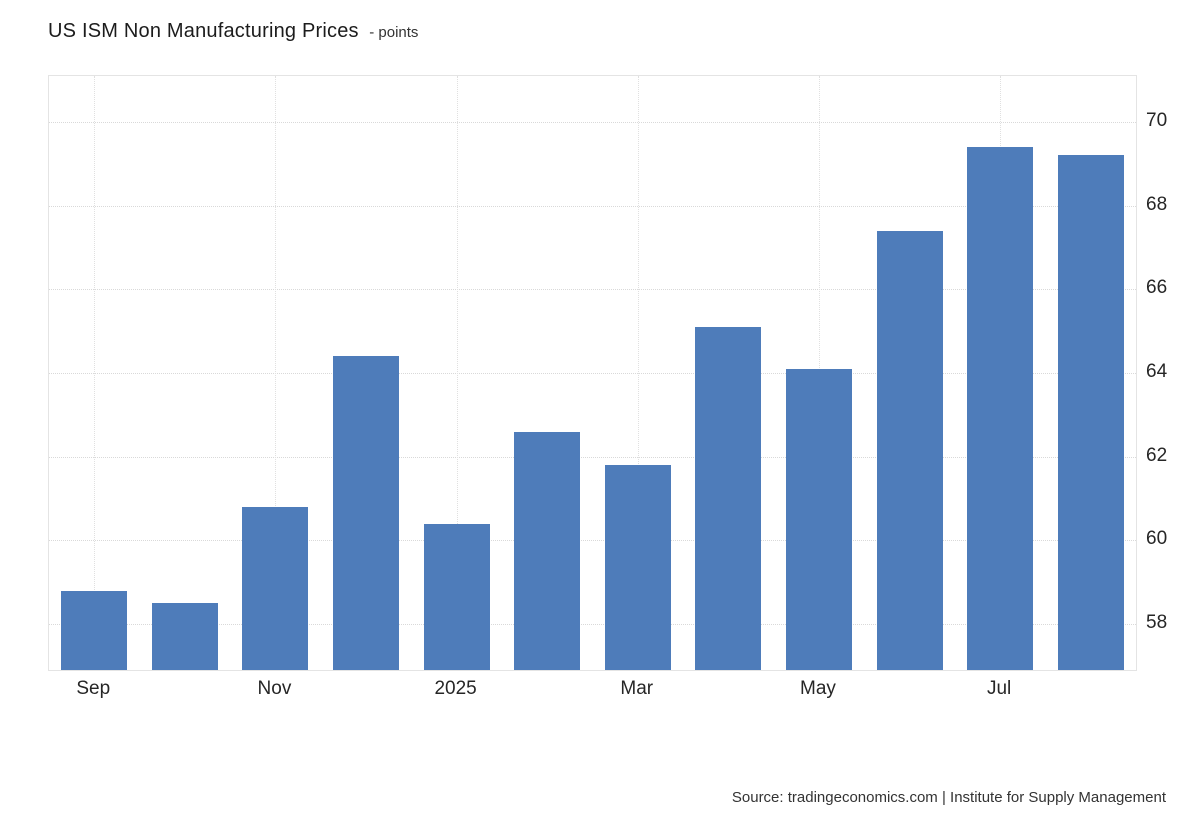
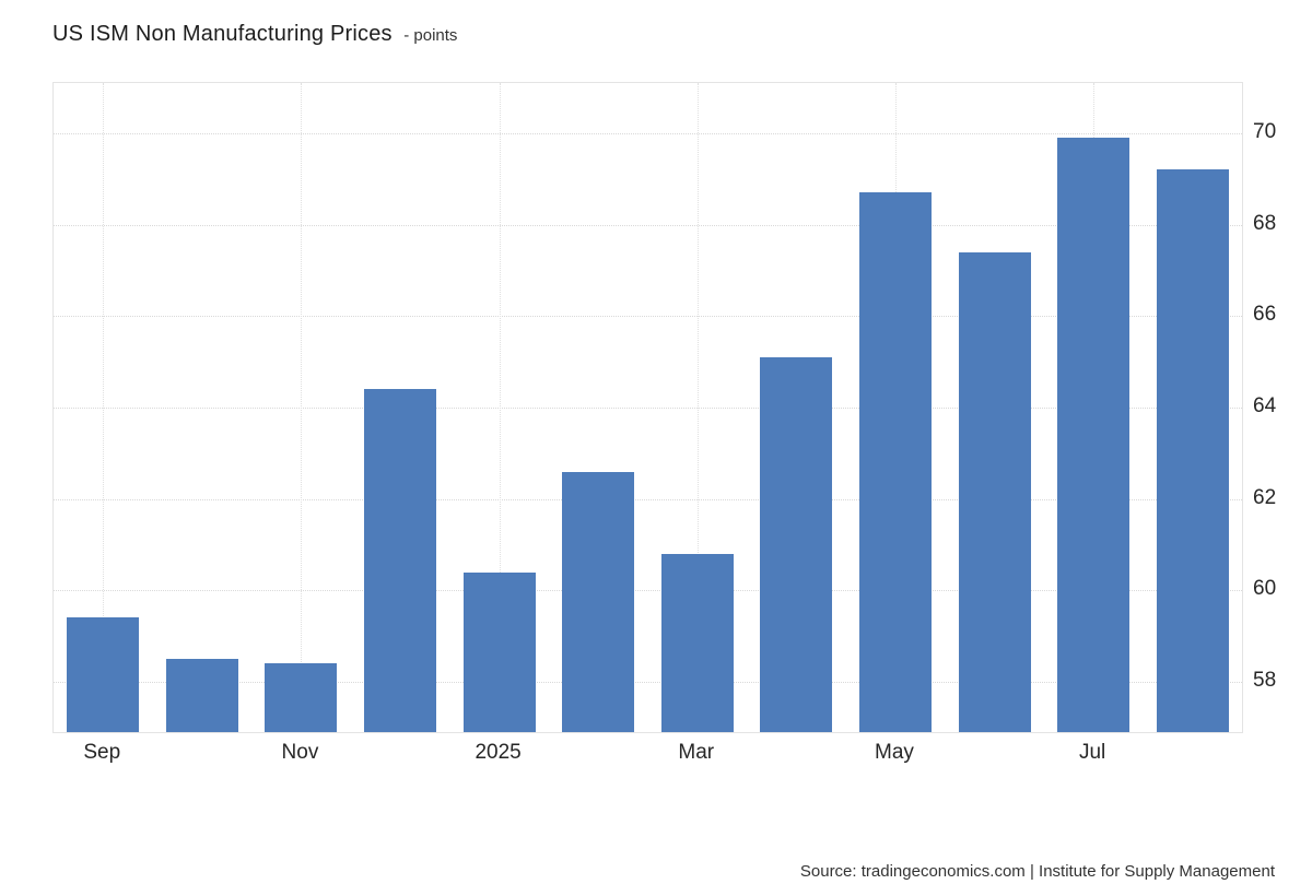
Sep: 58.8 -> 59.4
Nov: 60.8 -> 58.4
Mar: 61.8 -> 60.8
May: 64.1 -> 68.7
Jul: 69.4 -> 69.9
